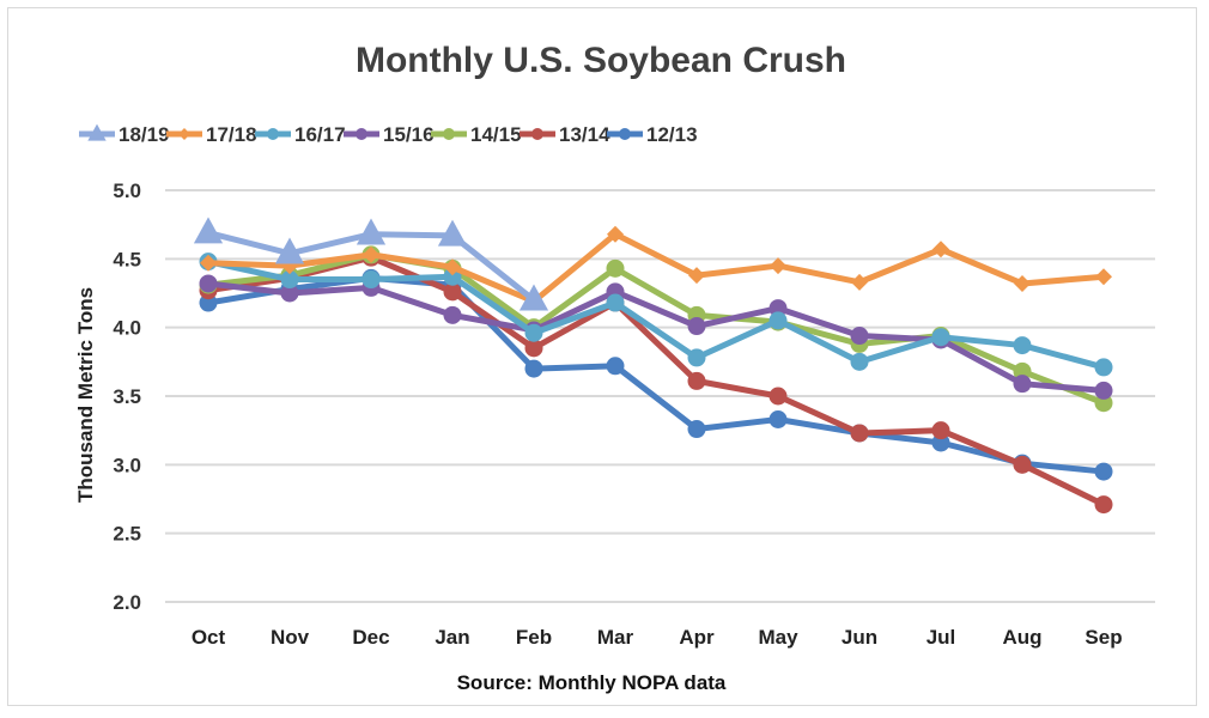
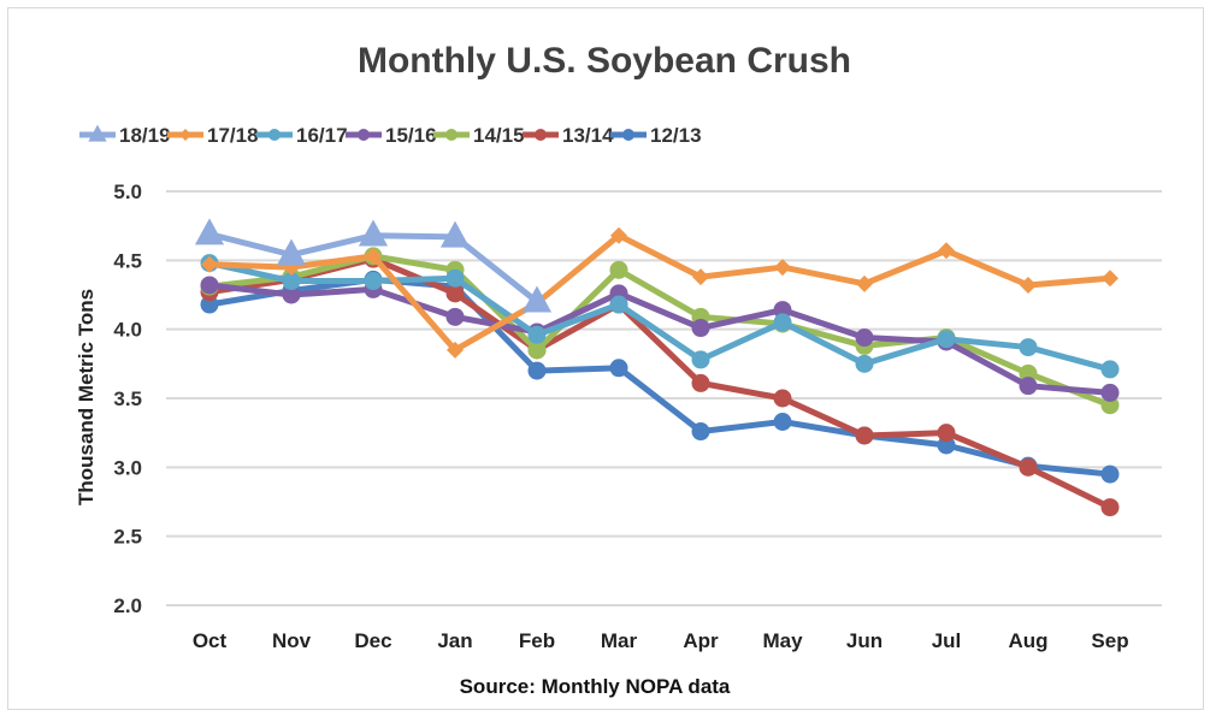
17/18/Jan: 4.44 -> 3.85
14/15/Feb: 4.00 -> 3.85
